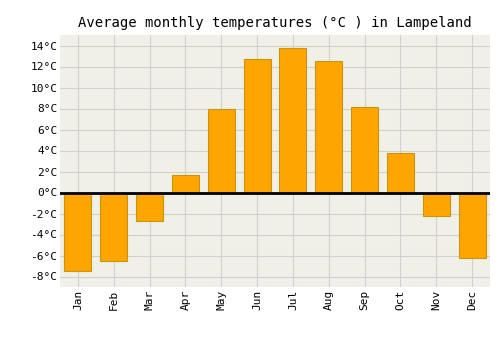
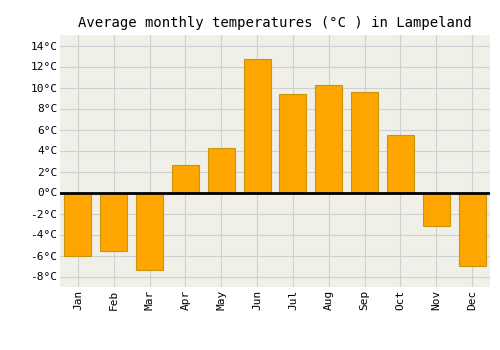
Jan: -7.5°C -> -6.0°C
Feb: -6.5°C -> -5.6°C
Mar: -2.7°C -> -7.4°C
Apr: 1.7°C -> 2.6°C
May: 8.0°C -> 4.2°C
Jul: 13.8°C -> 9.4°C
Aug: 12.5°C -> 10.2°C
Sep: 8.1°C -> 9.6°C
Oct: 3.8°C -> 5.5°C
Nov: -2.2°C -> -3.2°C
Dec: -6.2°C -> -7.0°C
